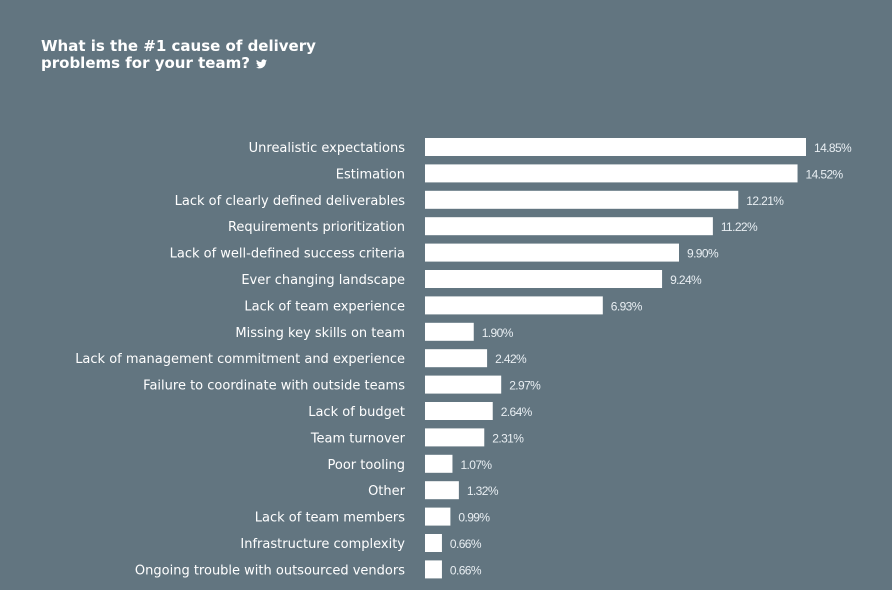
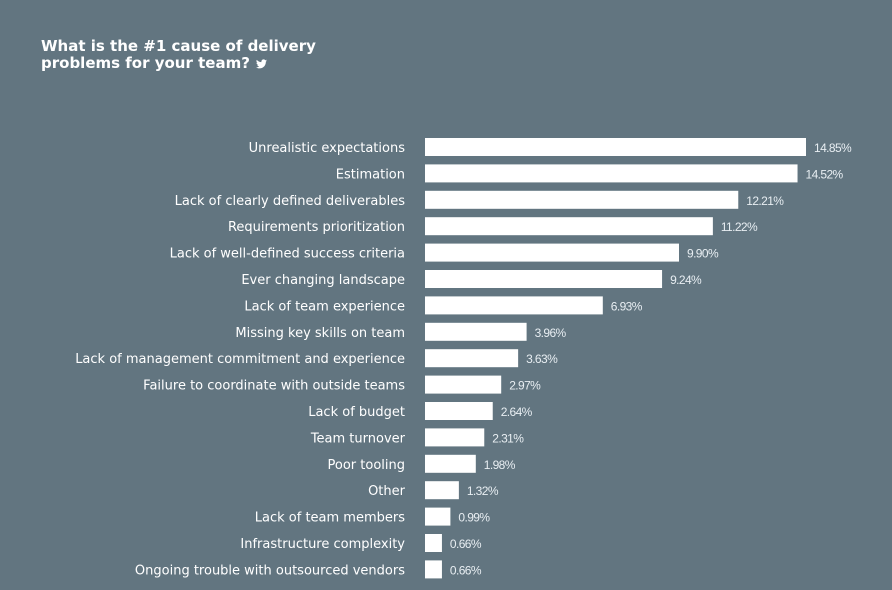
Missing key skills on team: 1.90% -> 3.96%
Lack of management commitment and experience: 2.42% -> 3.63%
Poor tooling: 1.07% -> 1.98%
